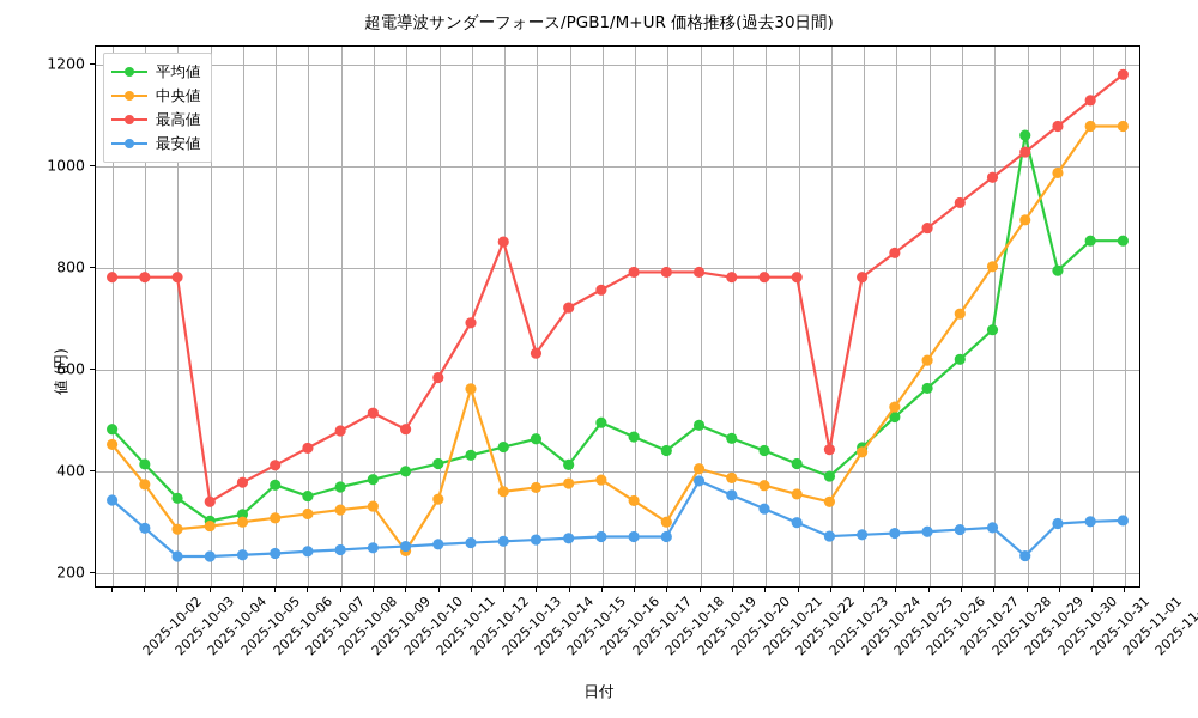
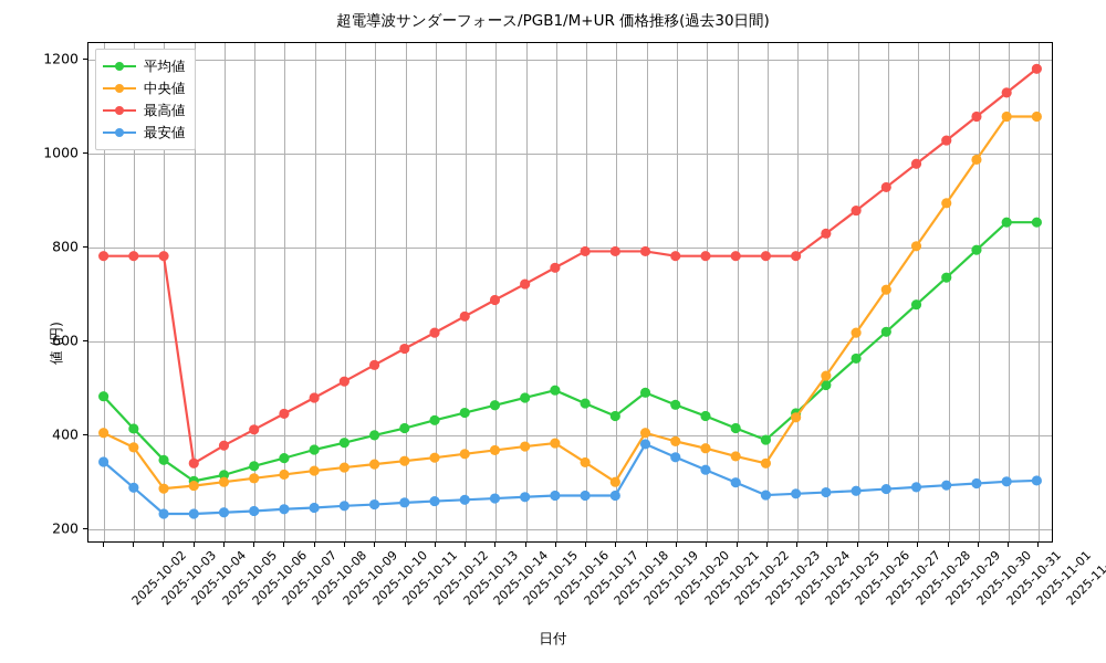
中央値/2025-10-02: 450 -> 400
平均値/2025-10-07: 370 -> 330
中央値/2025-10-11: 240 -> 340
最高値/2025-10-11: 480 -> 550
中央値/2025-10-13: 560 -> 350
最高値/2025-10-13: 690 -> 620
最高値/2025-10-14: 850 -> 650
最高値/2025-10-15: 630 -> 690
平均値/2025-10-16: 410 -> 480
最高値/2025-10-24: 440 -> 780
平均値/2025-10-30: 1060 -> 730
最安値/2025-10-30: 230 -> 290
